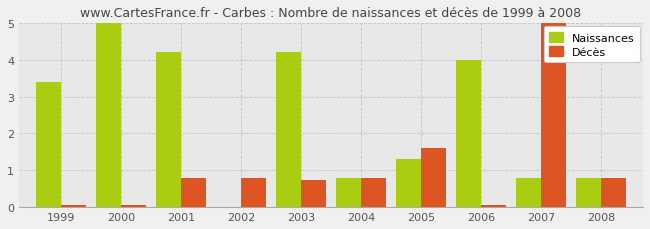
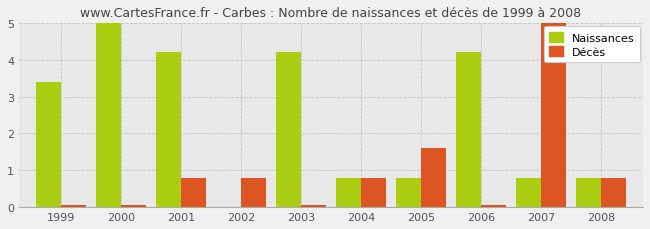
Décès/2003: 0.75 -> 0.05
Naissances/2005: 1.3 -> 0.8
Naissances/2006: 4.0 -> 4.2
